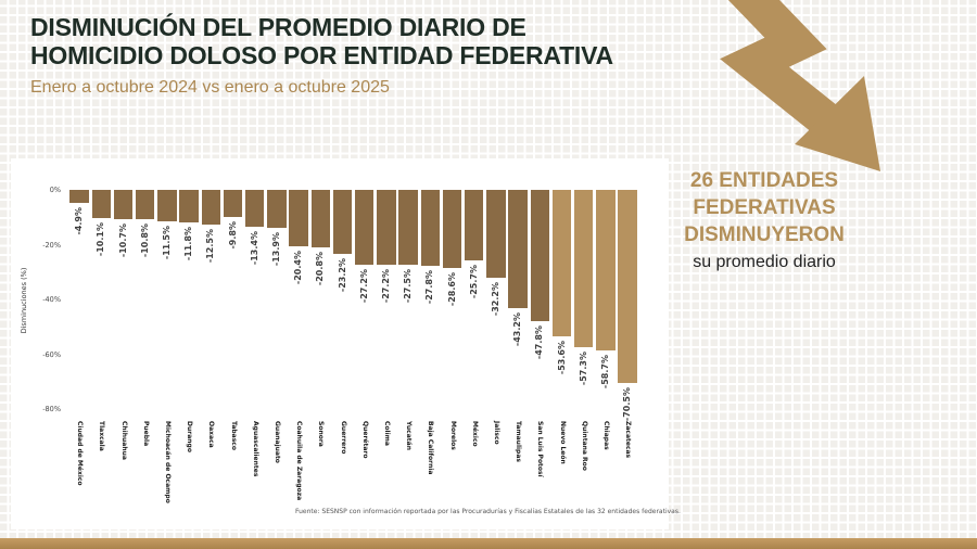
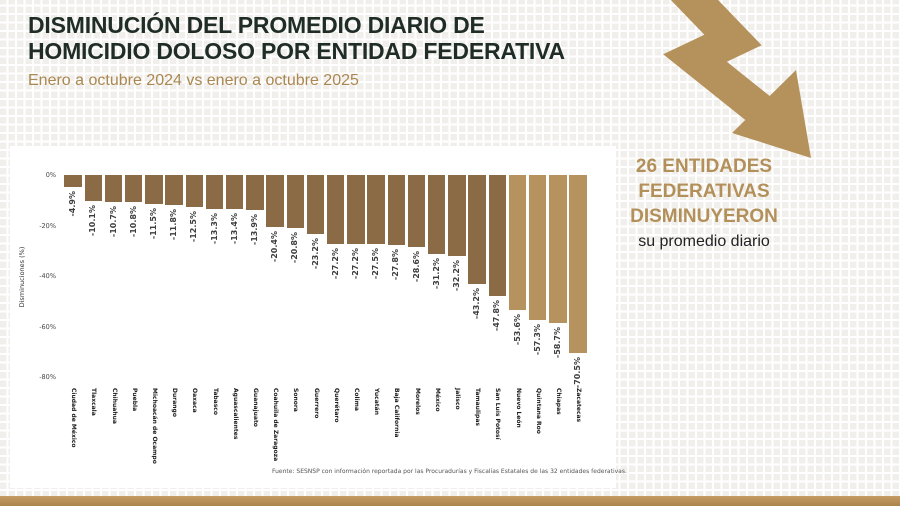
Tabasco: -9.8% -> -13.3%
México: -25.7% -> -31.2%
